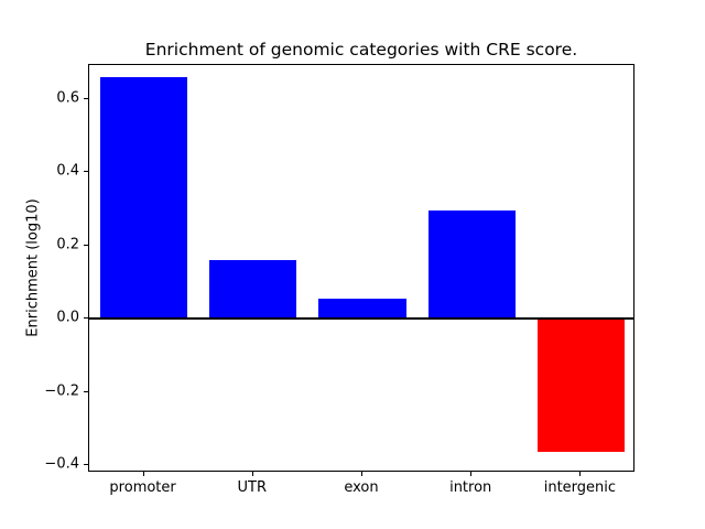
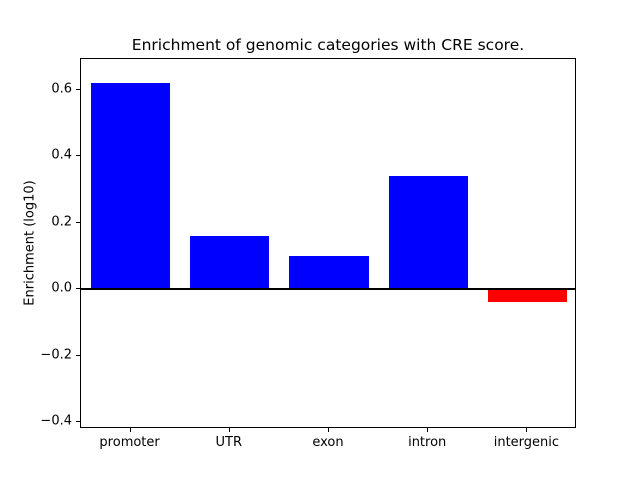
promoter: 0.66 -> 0.62
exon: 0.06 -> 0.10
intron: 0.29 -> 0.34
intergenic: -0.36 -> -0.04
